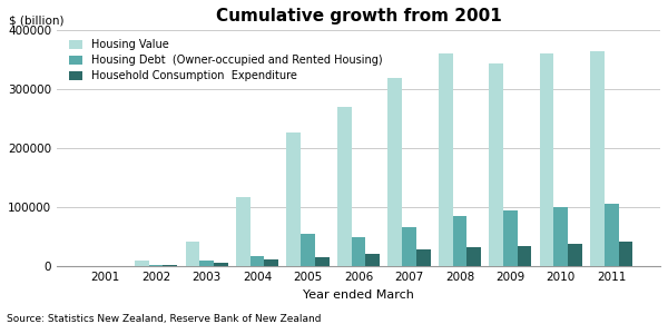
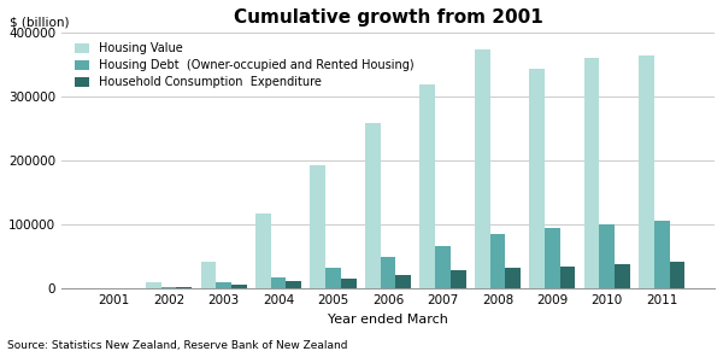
Housing Value/2005: 226000 -> 193000
Housing Debt (Owner-occupied and Rented Housing)/2005: 54000 -> 32000
Housing Value/2006: 270000 -> 258000
Housing Value/2008: 360000 -> 375000
